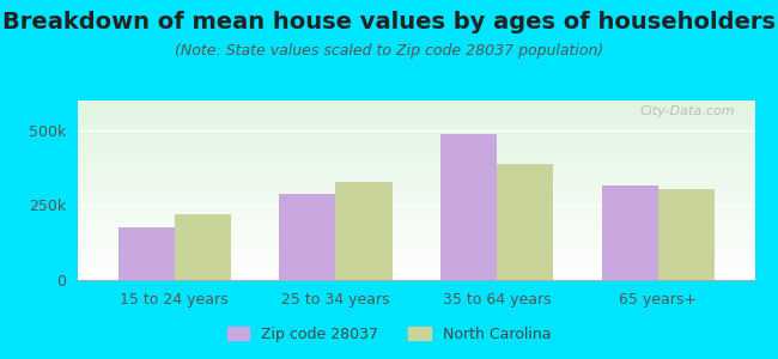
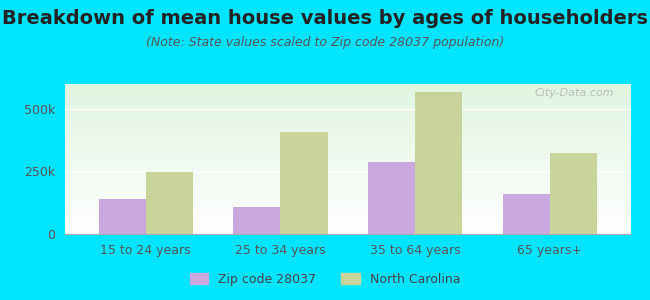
Zip code 28037/15 to 24 years: 175k -> 140k
North Carolina/15 to 24 years: 220k -> 250k
Zip code 28037/25 to 34 years: 290k -> 110k
North Carolina/25 to 34 years: 330k -> 410k
Zip code 28037/35 to 64 years: 490k -> 290k
North Carolina/35 to 64 years: 390k -> 570k
Zip code 28037/65 years+: 315k -> 160k
North Carolina/65 years+: 305k -> 325k
